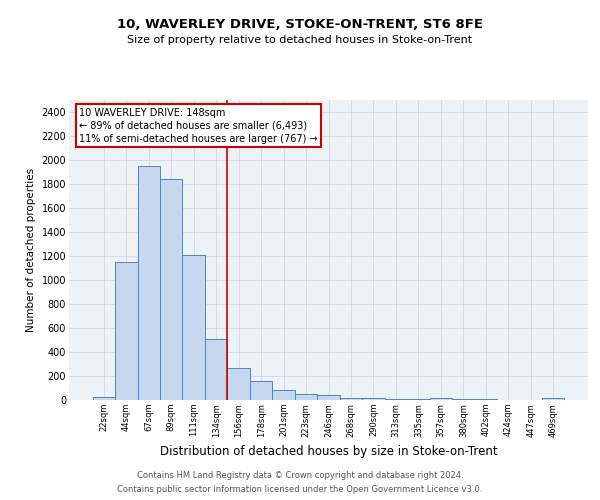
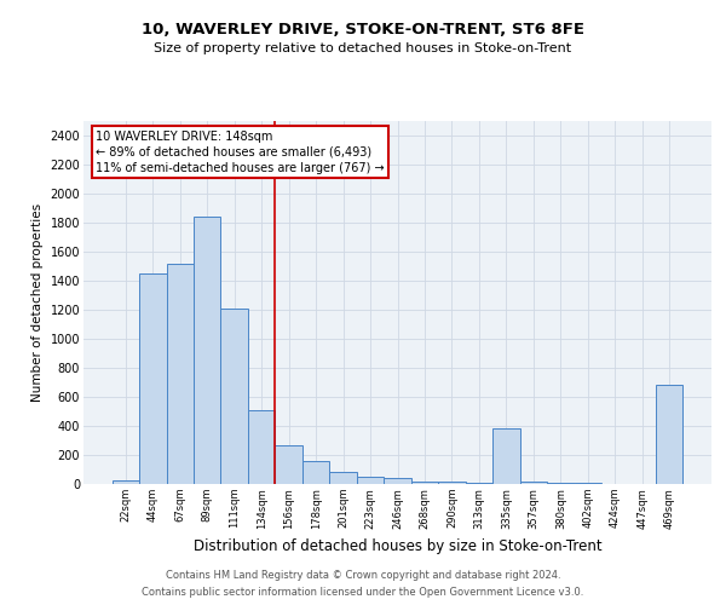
44sqm: 1150 -> 1450
67sqm: 1950 -> 1520
335sqm: 0 -> 380
469sqm: 20 -> 680
